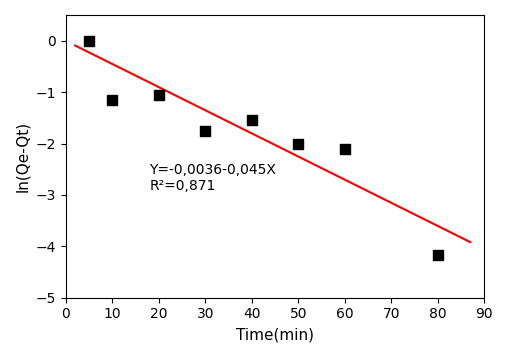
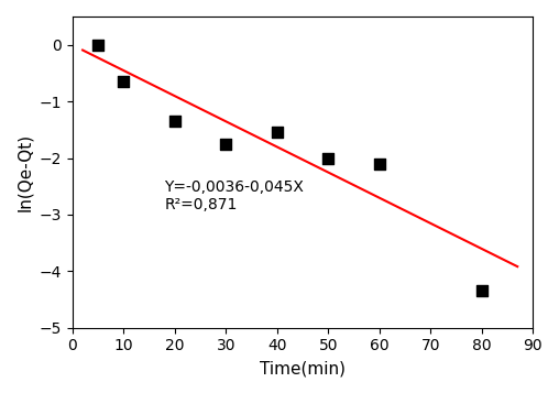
10: -1.16 -> -0.65
20: -1.06 -> -1.35
80: -4.16 -> -4.35
